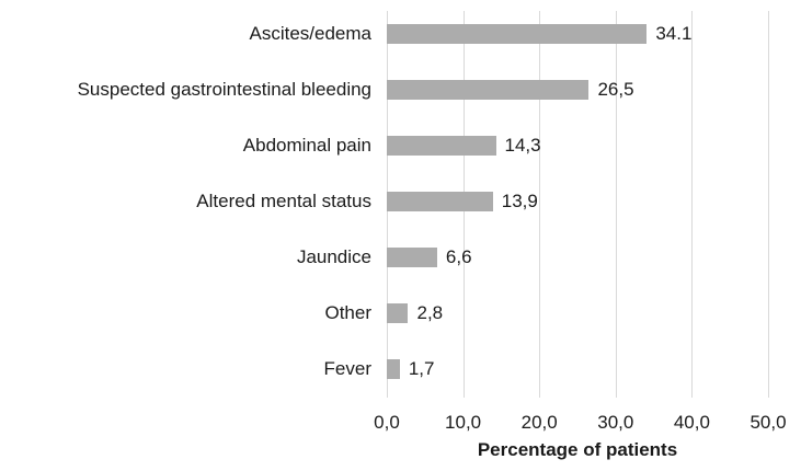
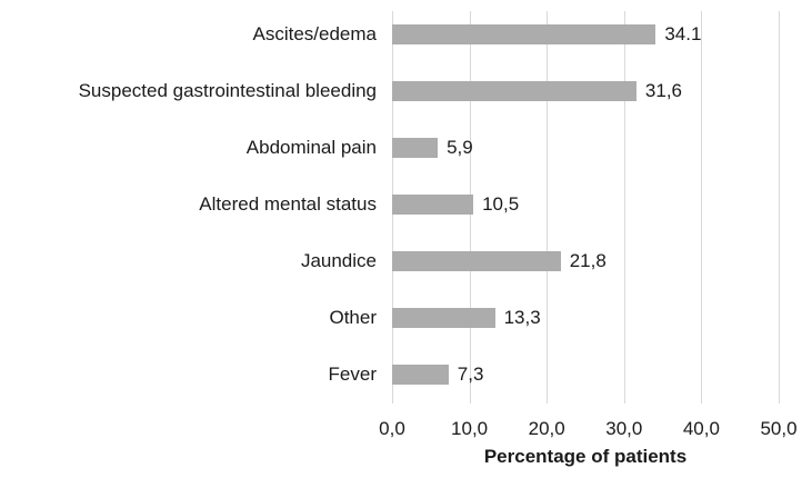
Suspected gastrointestinal bleeding: 26,5 -> 31,6
Abdominal pain: 14,3 -> 5,9
Altered mental status: 13,9 -> 10,5
Jaundice: 6,6 -> 21,8
Other: 2,8 -> 13,3
Fever: 1,7 -> 7,3
